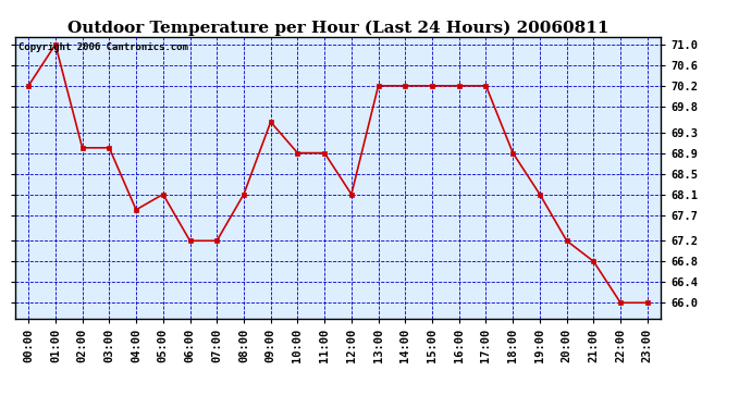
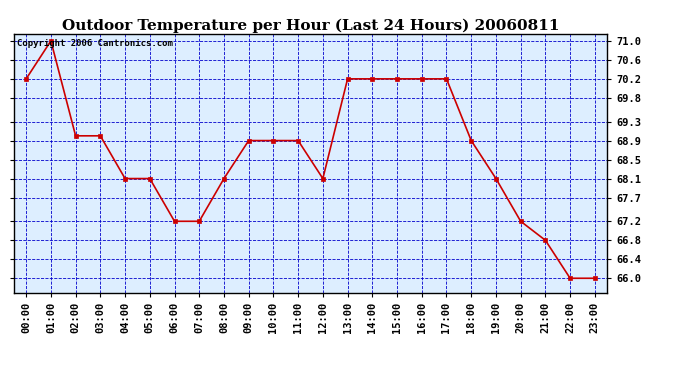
04:00: 67.8 -> 68.1
09:00: 69.5 -> 68.9
